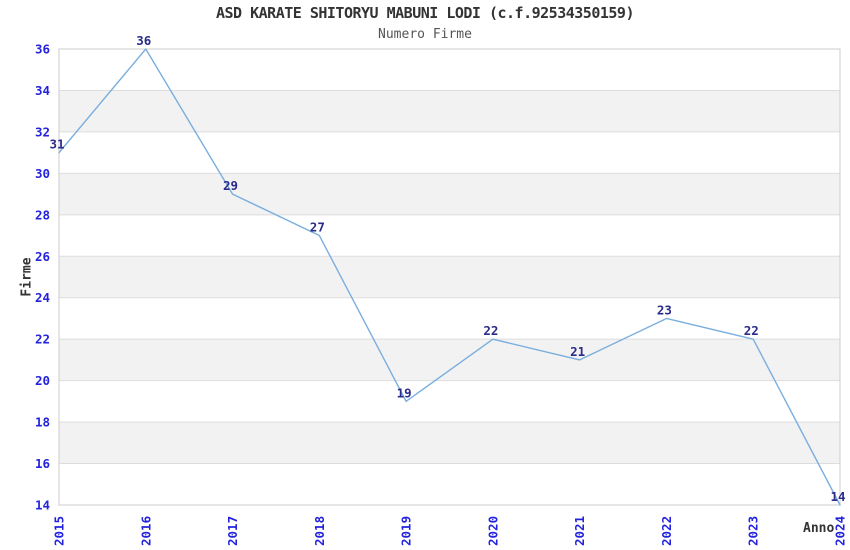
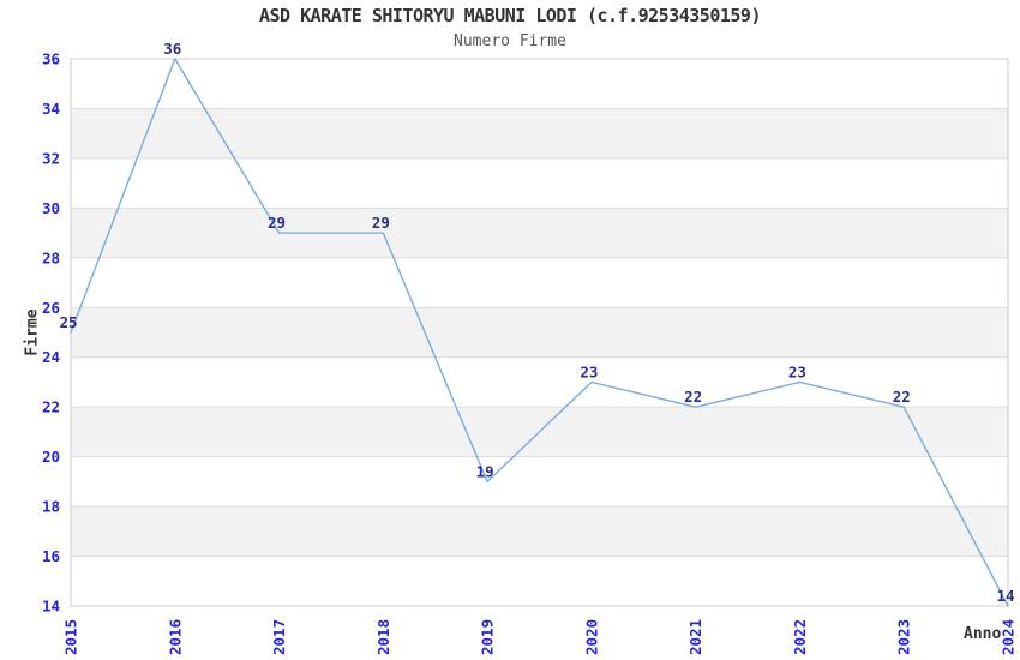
2015: 31 -> 25
2018: 27 -> 29
2020: 22 -> 23
2021: 21 -> 22
